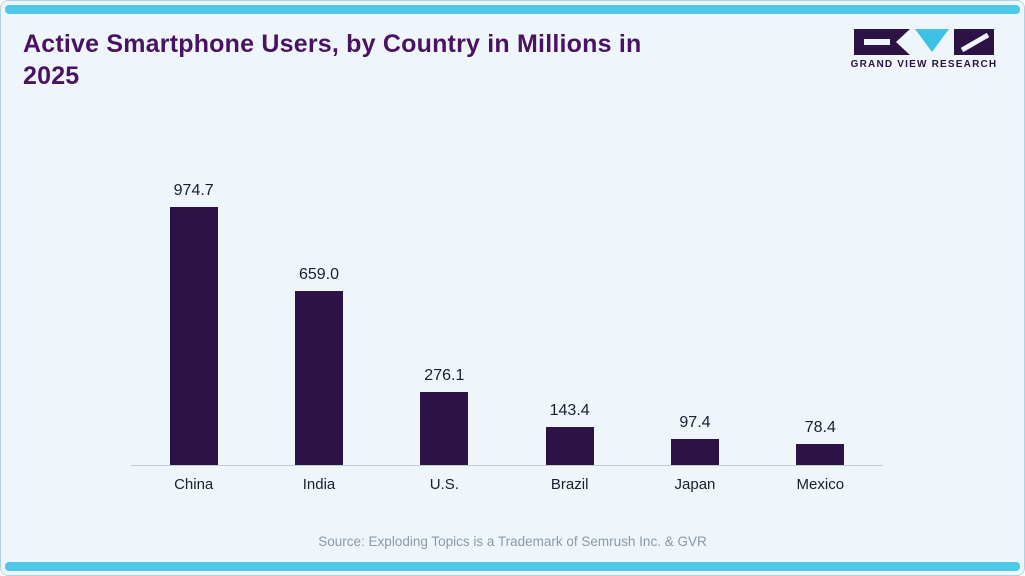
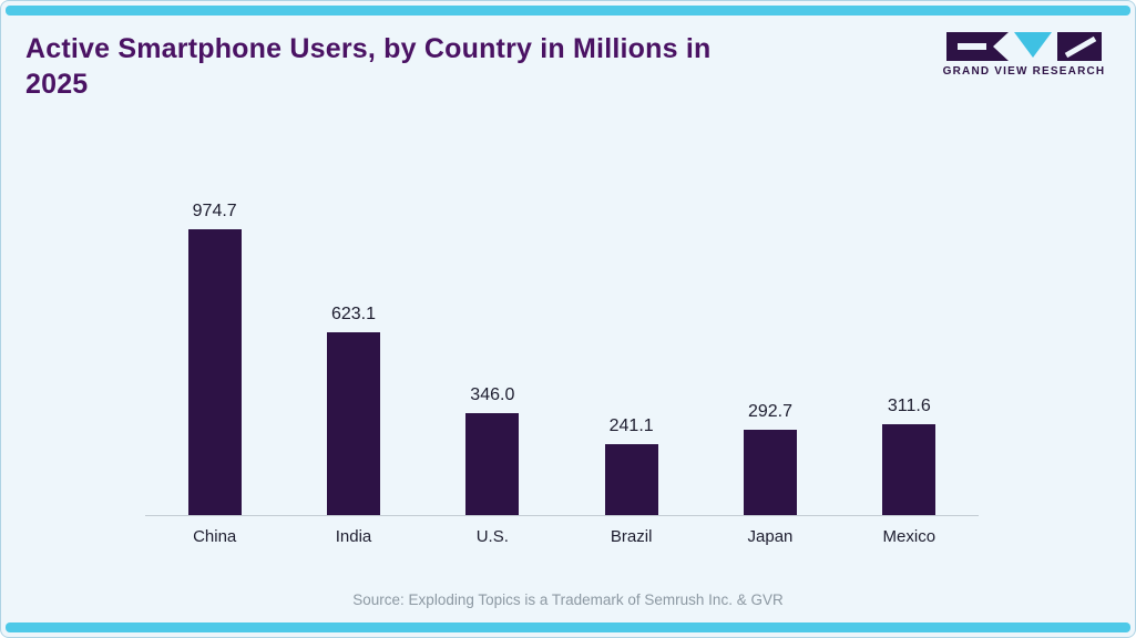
India: 659.0 -> 623.1
U.S.: 276.1 -> 346.0
Brazil: 143.4 -> 241.1
Japan: 97.4 -> 292.7
Mexico: 78.4 -> 311.6
